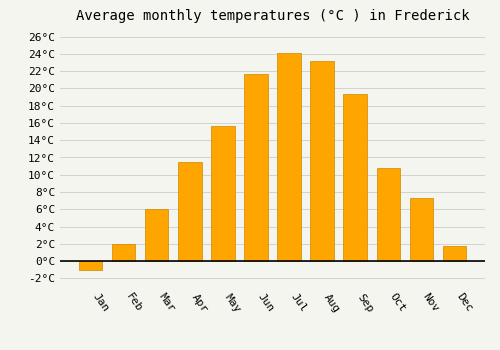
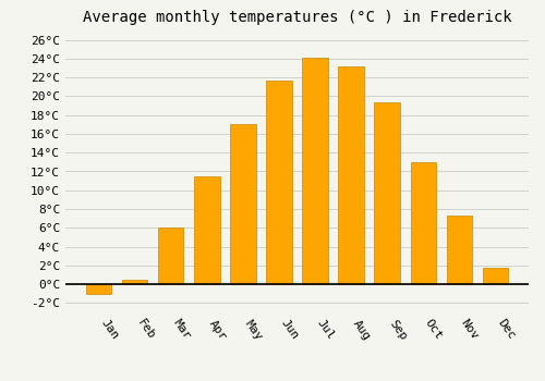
Feb: 2.0°C -> 0.5°C
May: 15.6°C -> 17.0°C
Oct: 10.8°C -> 13.0°C
